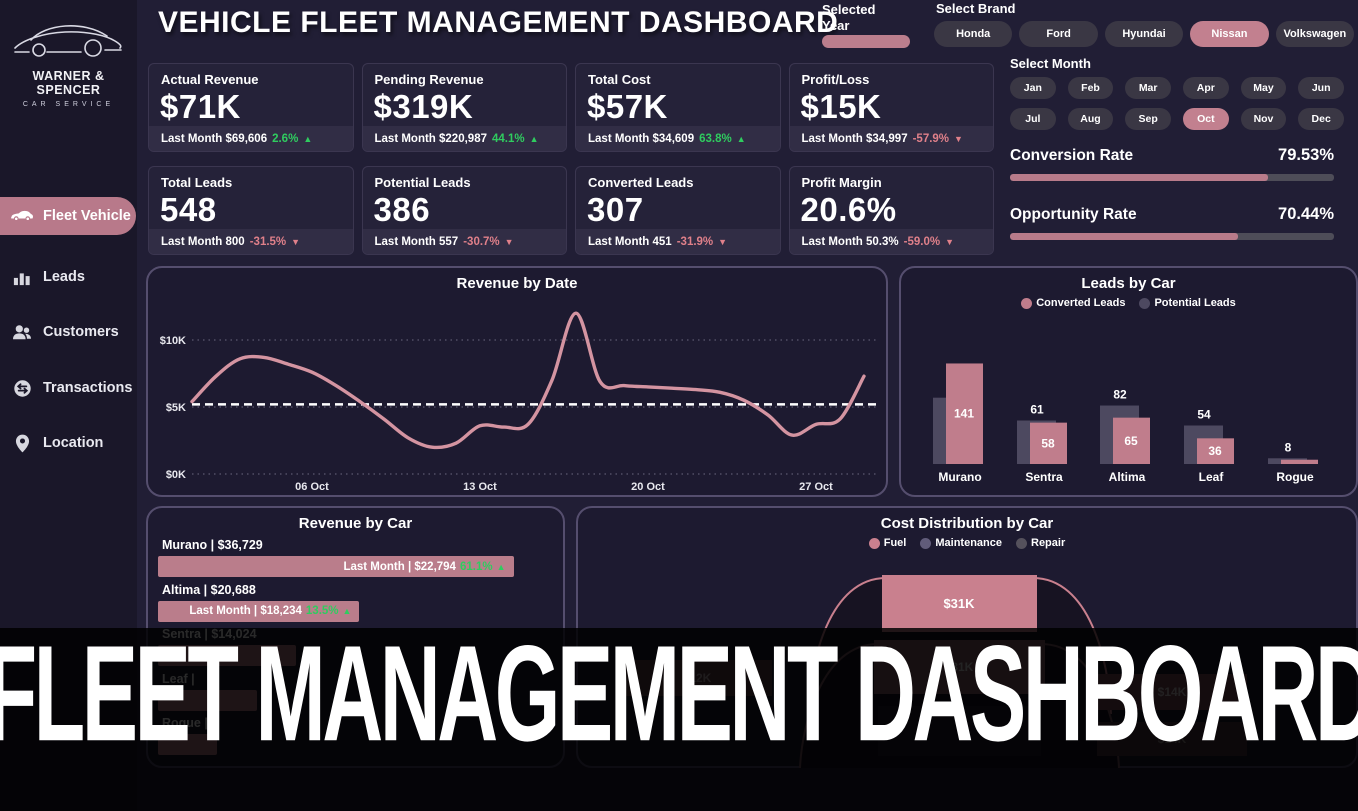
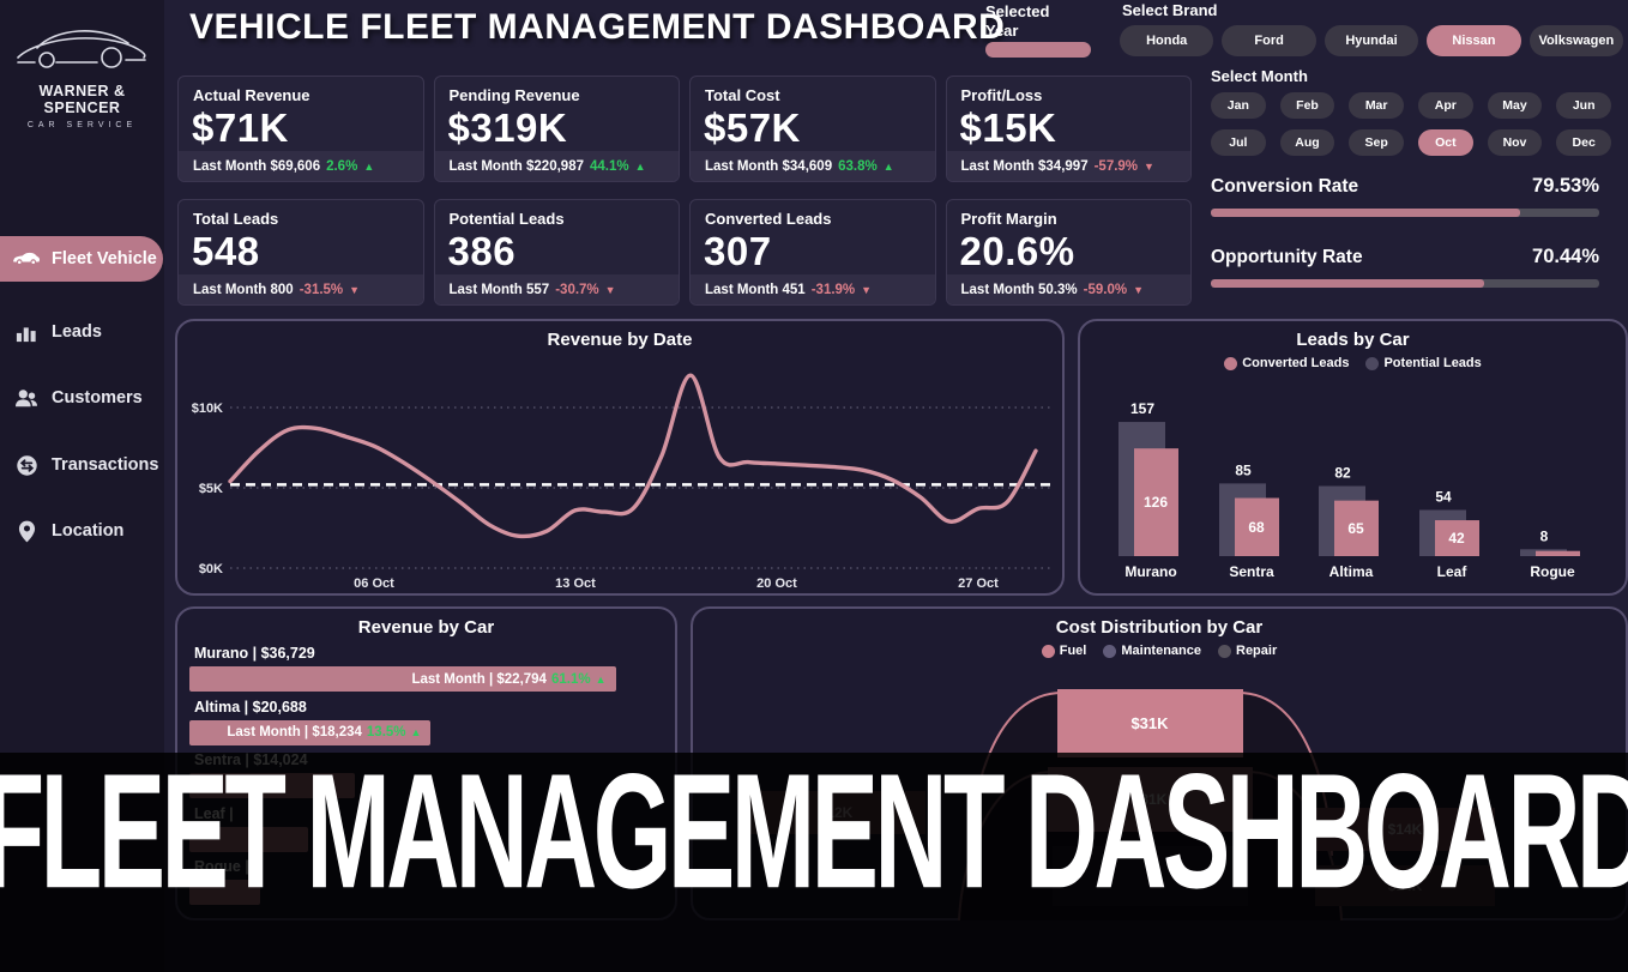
Leads by Car/Converted Leads/Murano: 141 -> 126
Leads by Car/Potential Leads/Murano: 93 -> 157
Leads by Car/Converted Leads/Sentra: 58 -> 68
Leads by Car/Potential Leads/Sentra: 61 -> 85
Leads by Car/Converted Leads/Leaf: 36 -> 42
